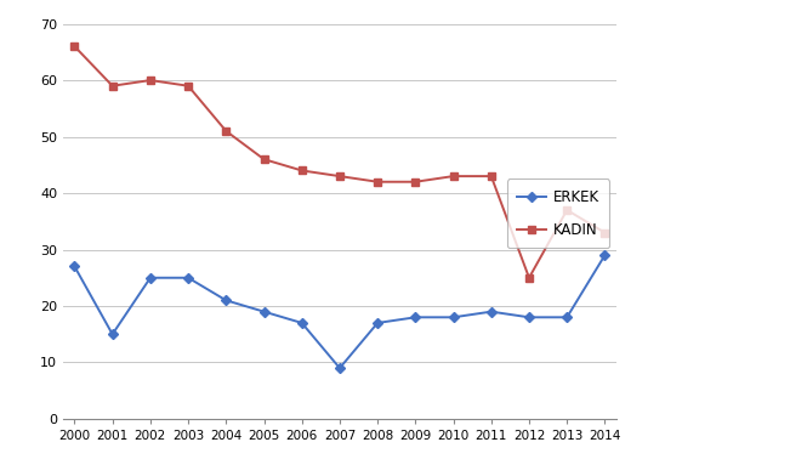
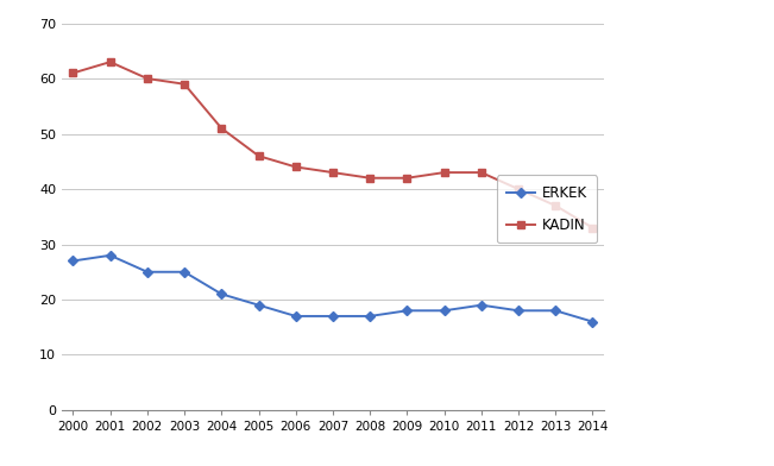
KADIN/2000: 66 -> 61
ERKEK/2001: 15 -> 28
KADIN/2001: 59 -> 63
ERKEK/2007: 9 -> 17
KADIN/2012: 25 -> 40
ERKEK/2014: 29 -> 16
